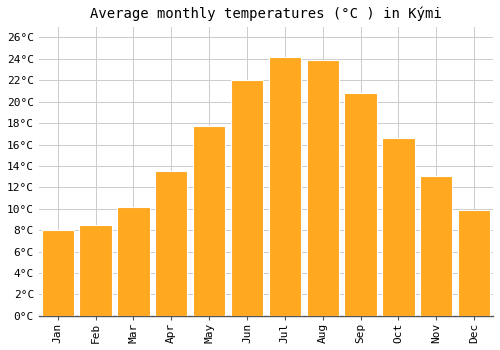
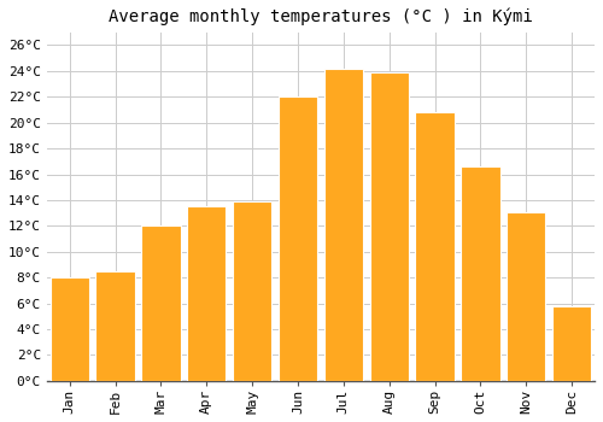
Mar: 10.2°C -> 12.0°C
May: 17.7°C -> 13.9°C
Dec: 9.9°C -> 5.8°C
